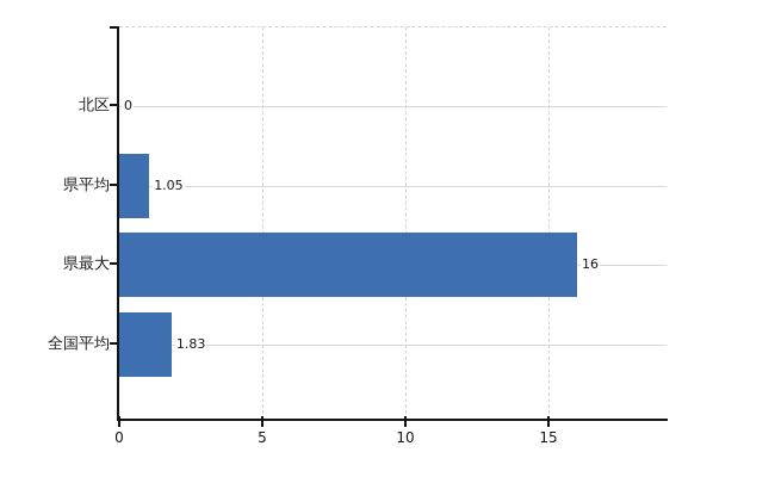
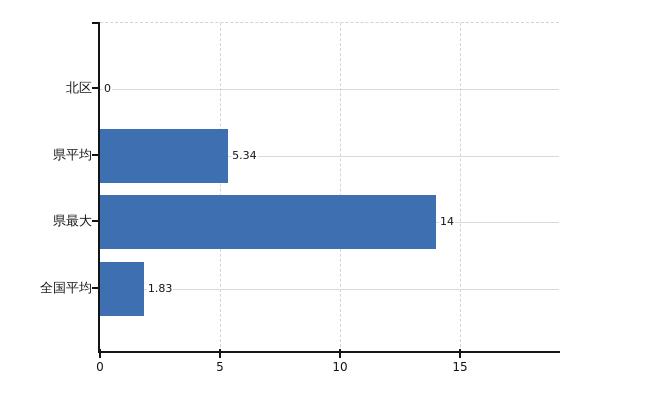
県平均: 1.05 -> 5.34
県最大: 16 -> 14
